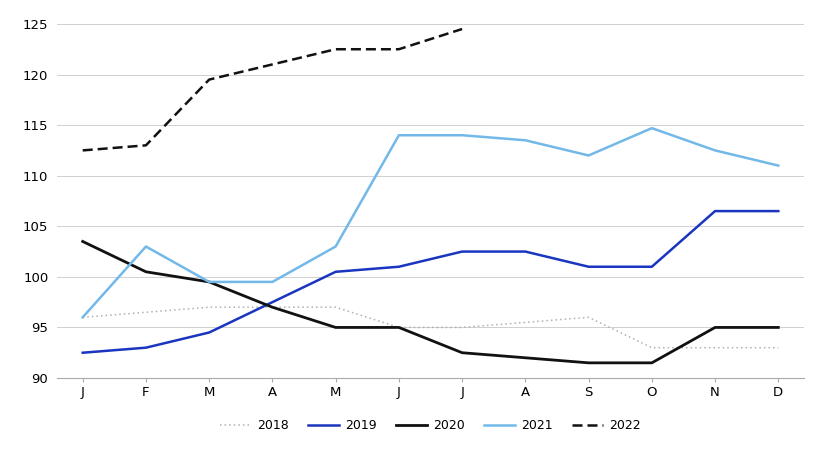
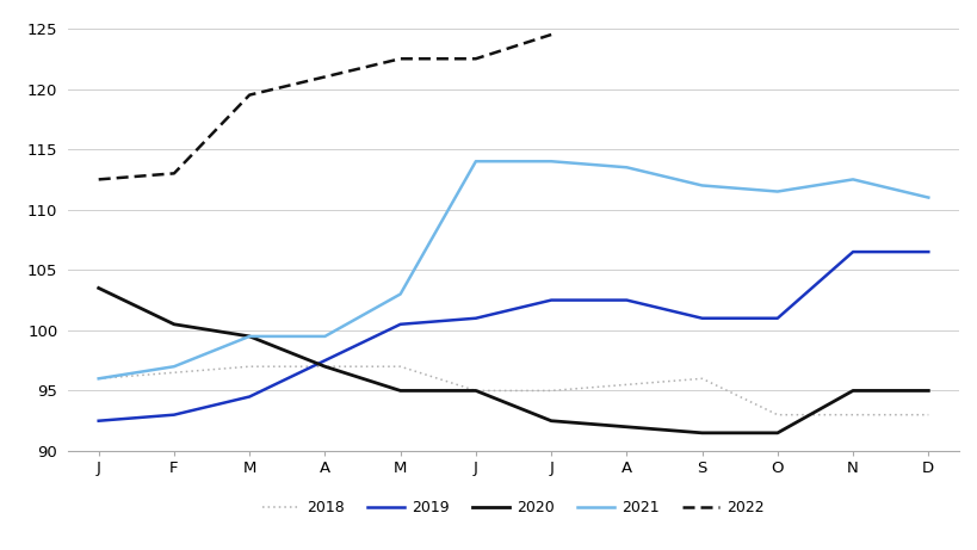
2021/F: 103.0 -> 97.0
2021/O: 114.7 -> 111.5
